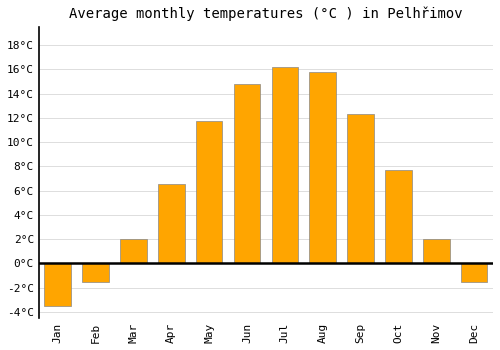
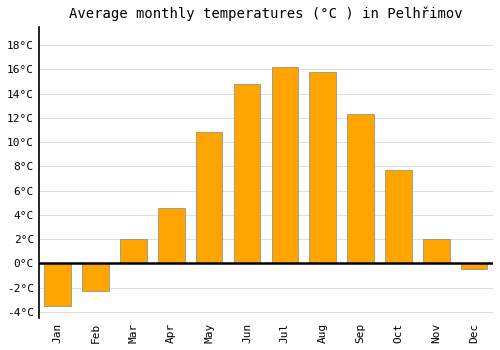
Feb: -1.5°C -> -2.3°C
Apr: 6.5°C -> 4.6°C
May: 11.7°C -> 10.8°C
Dec: -1.5°C -> -0.5°C
